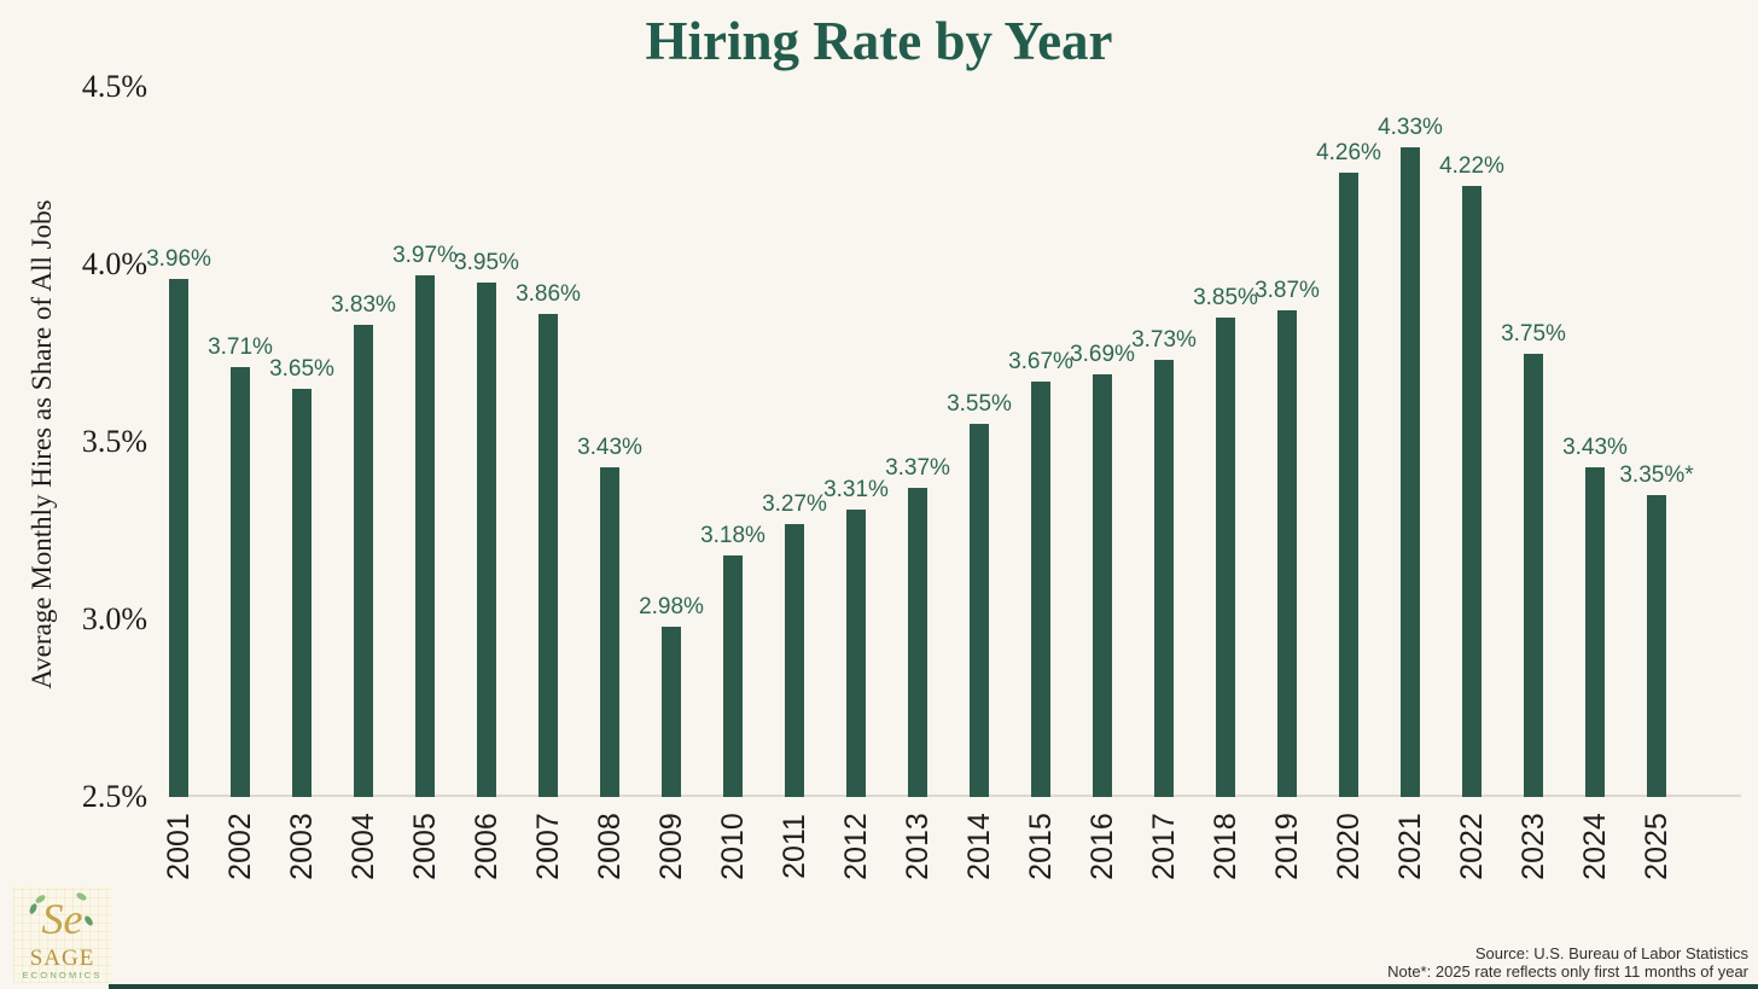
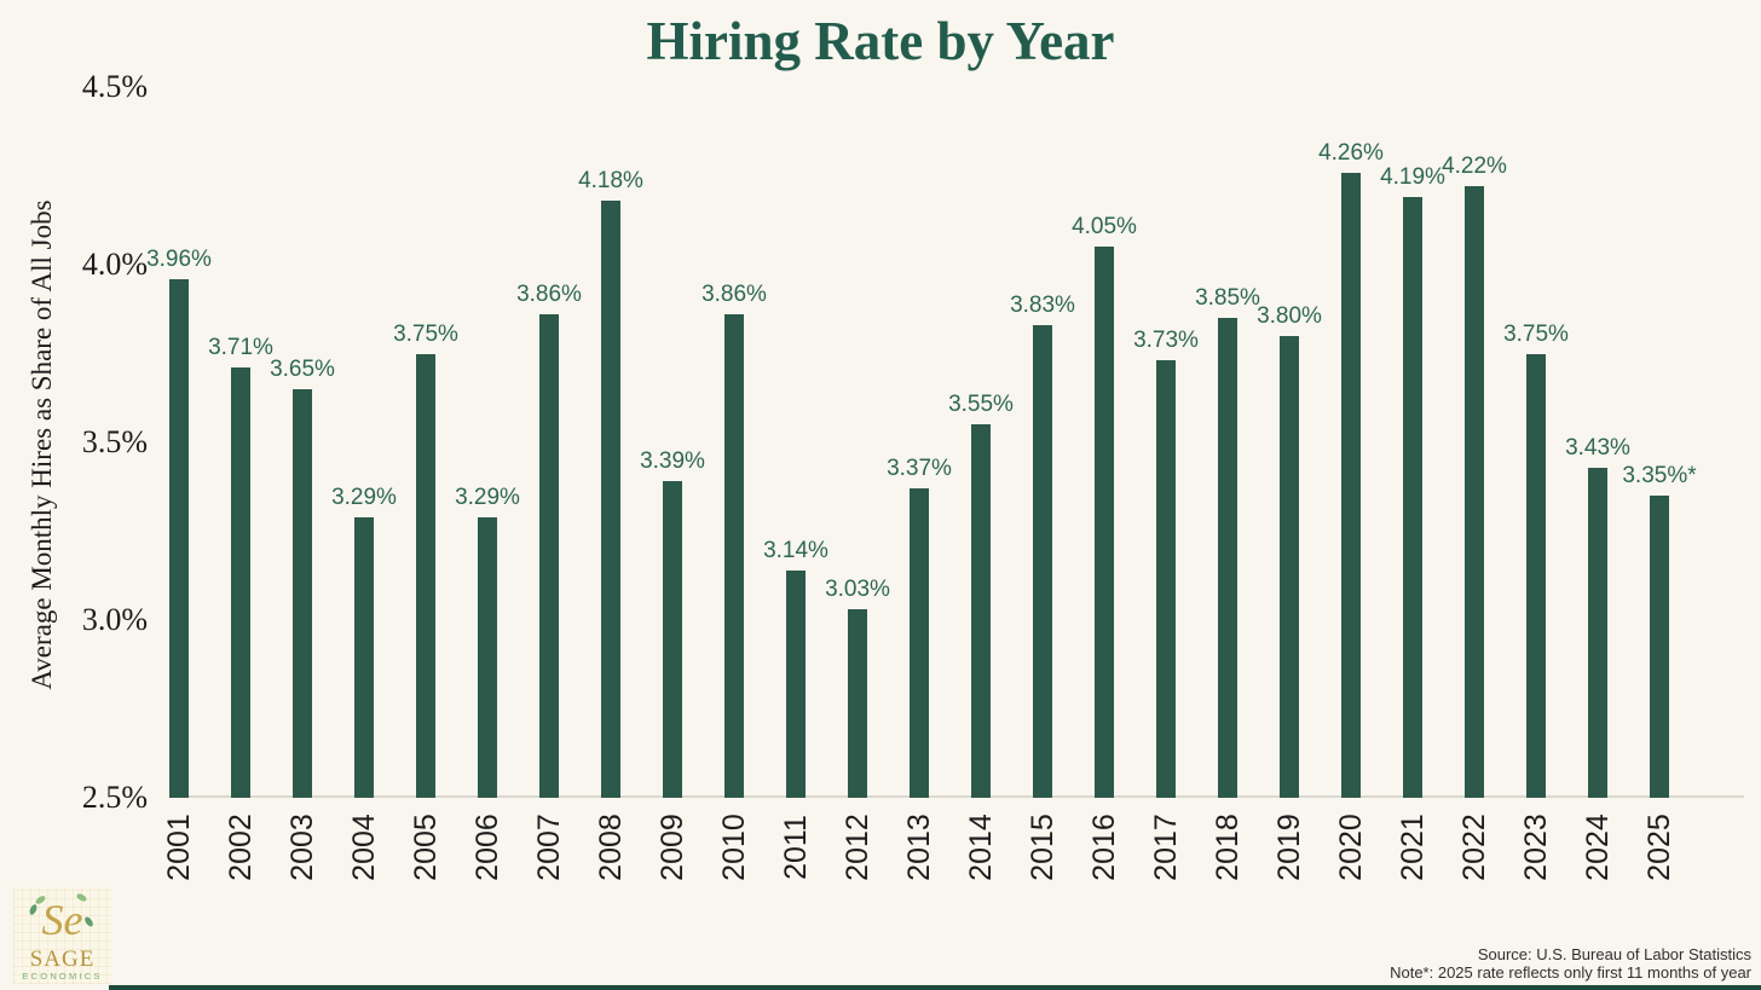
2004: 3.83% -> 3.29%
2005: 3.97% -> 3.75%
2006: 3.95% -> 3.29%
2008: 3.43% -> 4.18%
2009: 2.98% -> 3.39%
2010: 3.18% -> 3.86%
2011: 3.27% -> 3.14%
2012: 3.31% -> 3.03%
2015: 3.67% -> 3.83%
2016: 3.69% -> 4.05%
2019: 3.87% -> 3.80%
2021: 4.33% -> 4.19%
